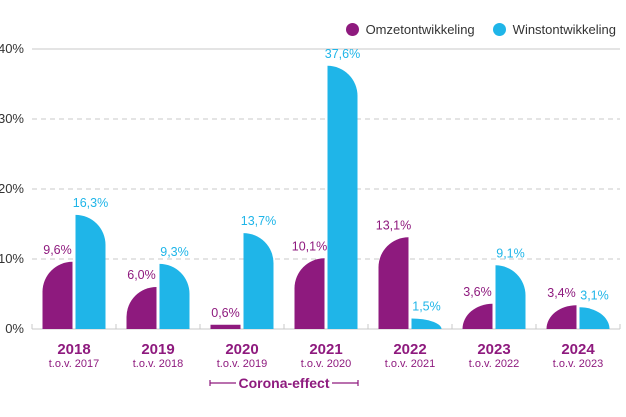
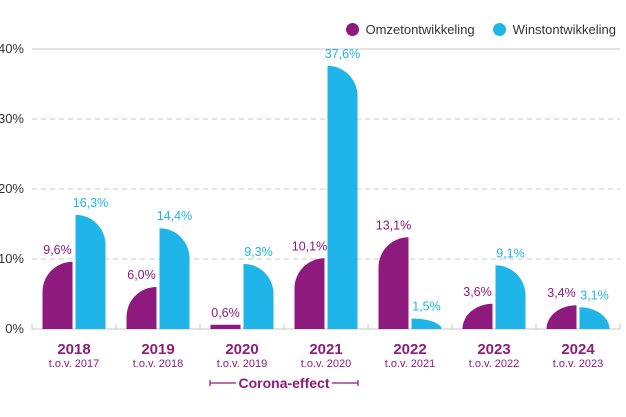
Winstontwikkeling/2019: 9,3% -> 14,4%
Winstontwikkeling/2020: 13,7% -> 9,3%
